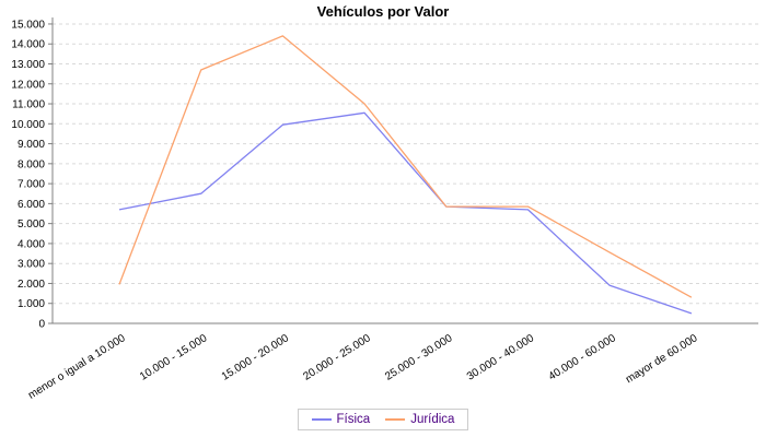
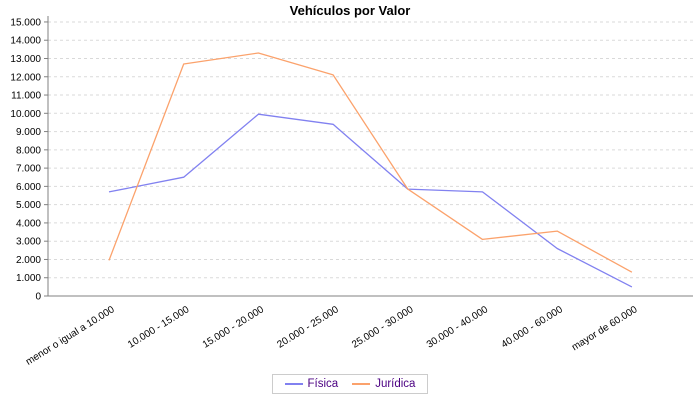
Jurídica/15.000 - 20.000: 14400 -> 13300
Física/20.000 - 25.000: 10600 -> 9400
Jurídica/20.000 - 25.000: 11000 -> 12100
Jurídica/30.000 - 40.000: 5800 -> 3100
Física/40.000 - 60.000: 1900 -> 2600
